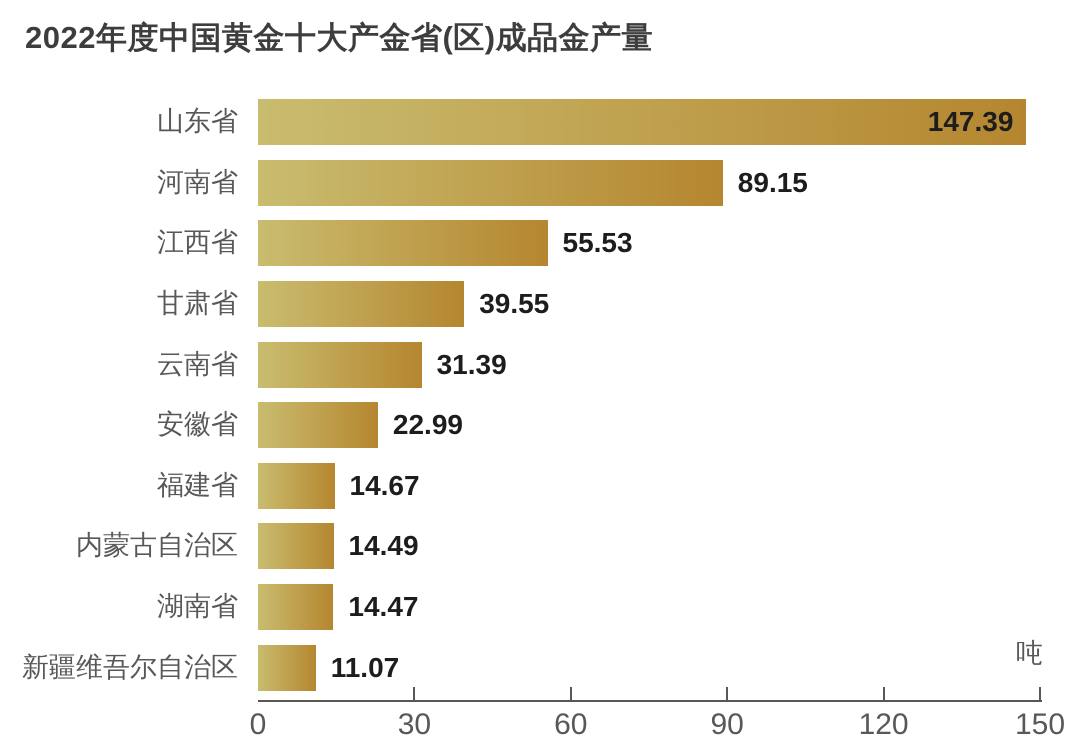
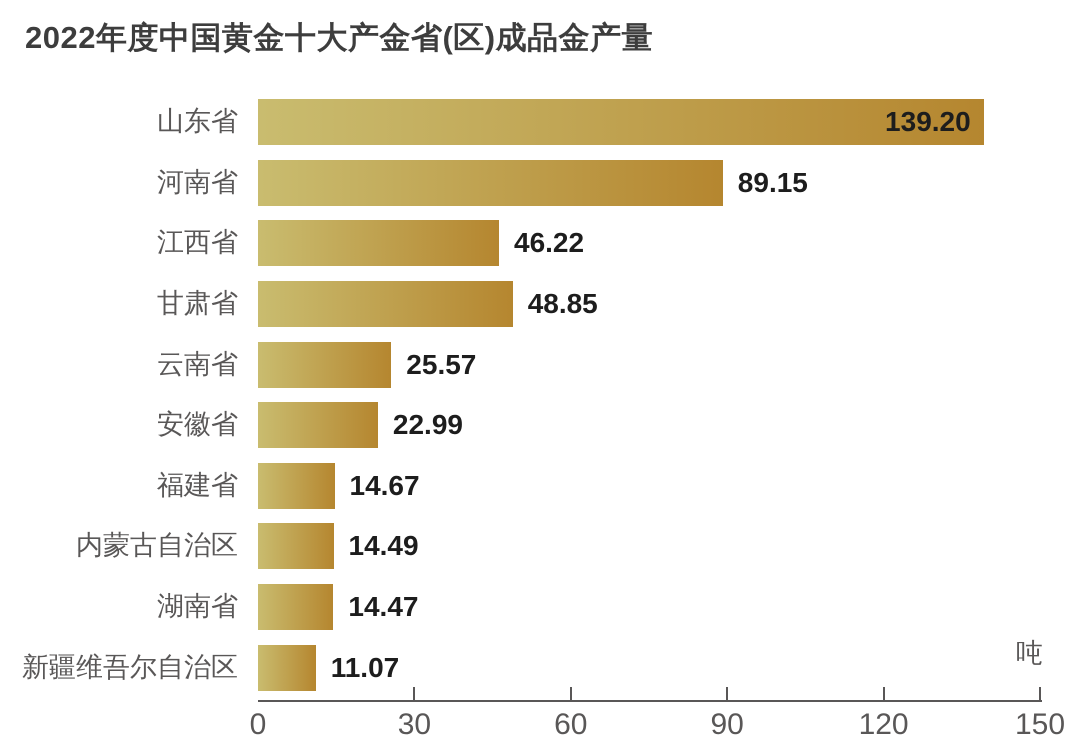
山东省: 147.39 -> 139.20
江西省: 55.53 -> 46.22
甘肃省: 39.55 -> 48.85
云南省: 31.39 -> 25.57
